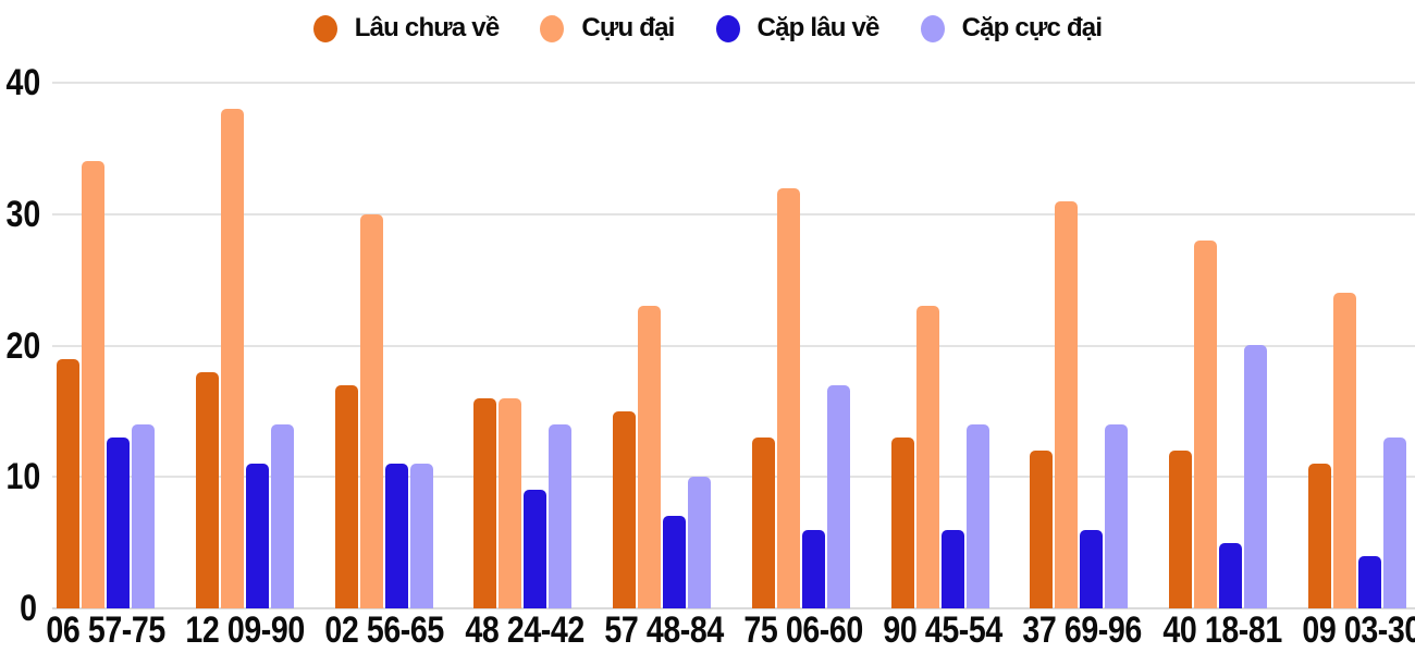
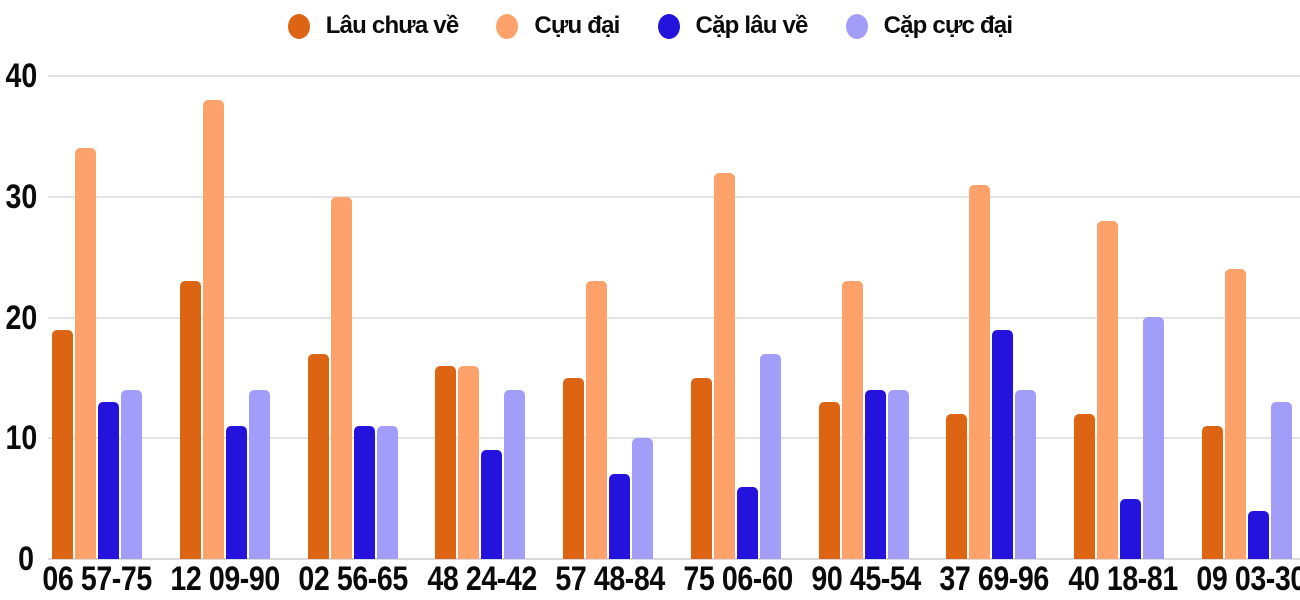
Lâu chưa về/12 09-90: 18 -> 23
Lâu chưa về/75 06-60: 13 -> 15
Cặp lâu về/90 45-54: 6 -> 14
Cặp lâu về/37 69-96: 6 -> 19
